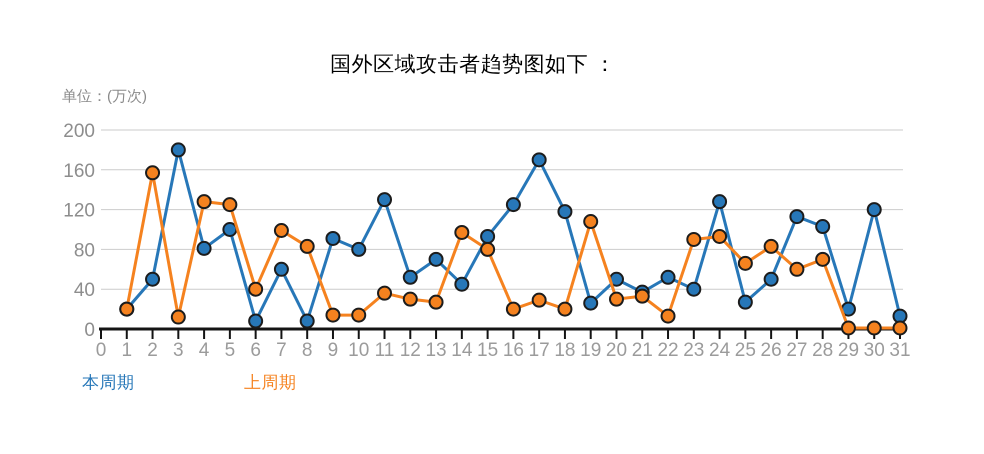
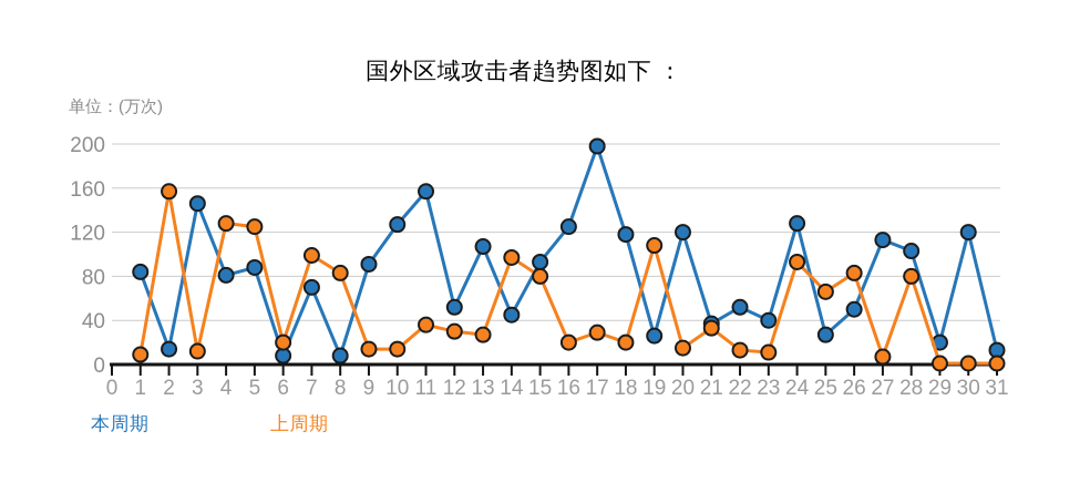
本周期/1: 20 -> 80
上周期/1: 20 -> 10
本周期/2: 50 -> 10
本周期/3: 180 -> 150
本周期/5: 100 -> 90
上周期/6: 40 -> 20
本周期/7: 60 -> 70
本周期/10: 80 -> 130
本周期/11: 130 -> 160
本周期/13: 70 -> 110
本周期/17: 170 -> 200
本周期/20: 50 -> 120
上周期/20: 30 -> 20
上周期/23: 90 -> 10
上周期/27: 60 -> 10
上周期/28: 70 -> 80
